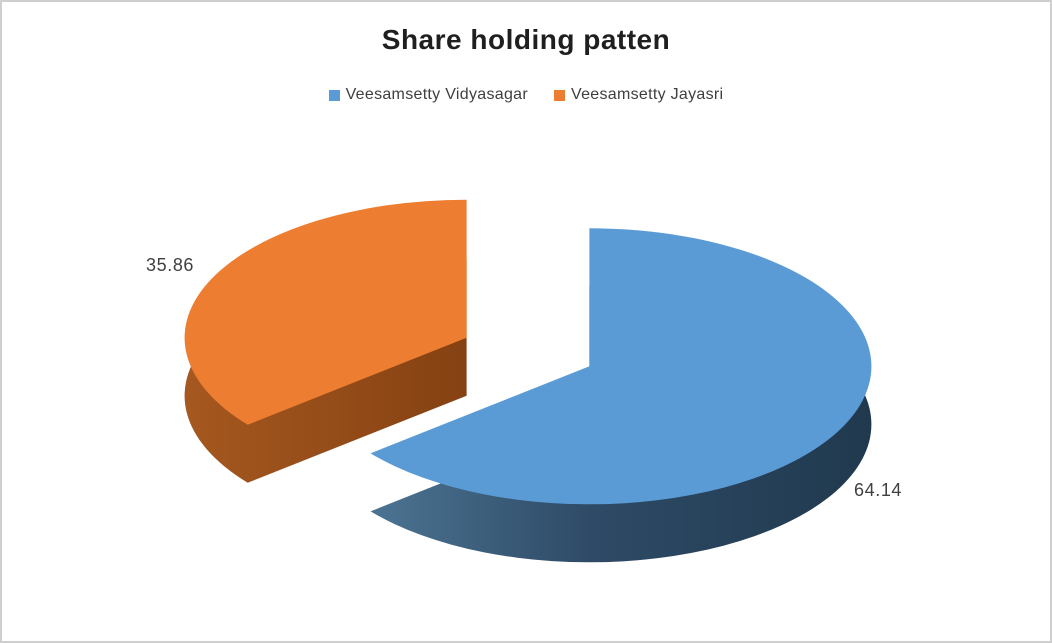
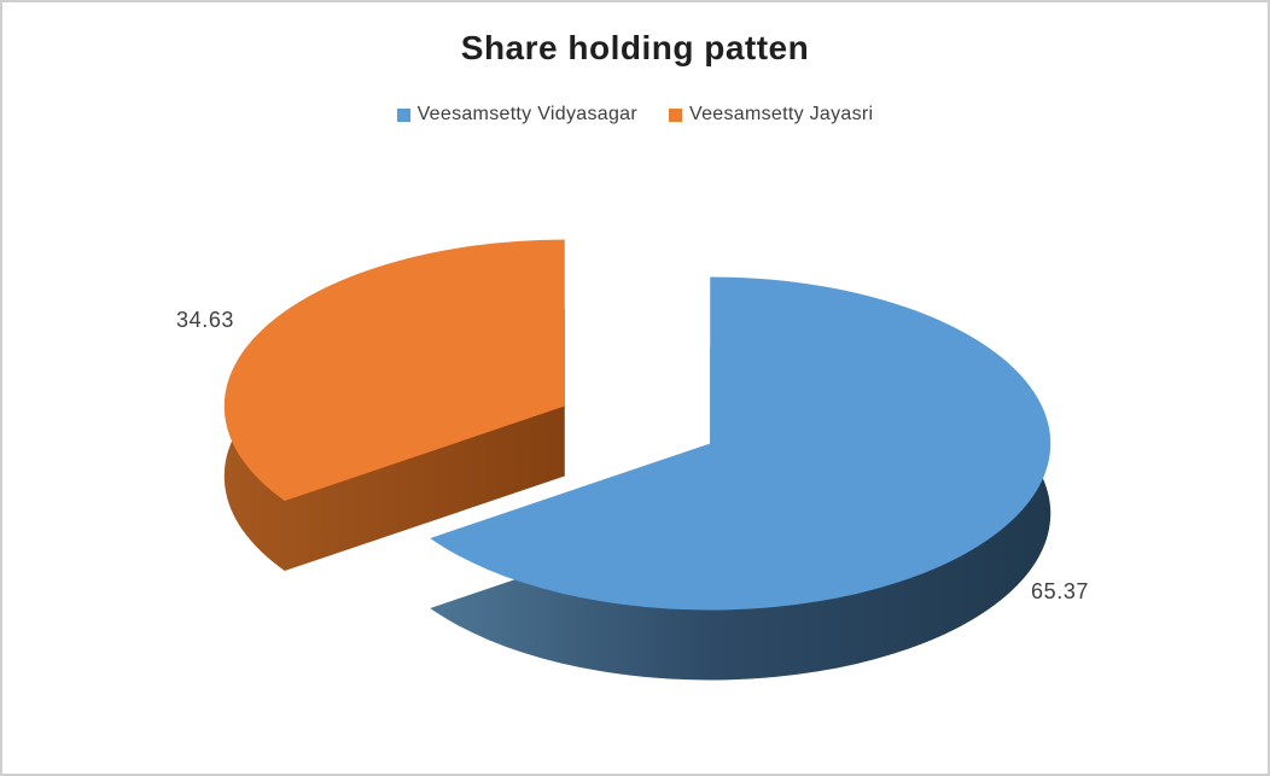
Veesamsetty Vidyasagar: 64.14 -> 65.37
Veesamsetty Jayasri: 35.86 -> 34.63
